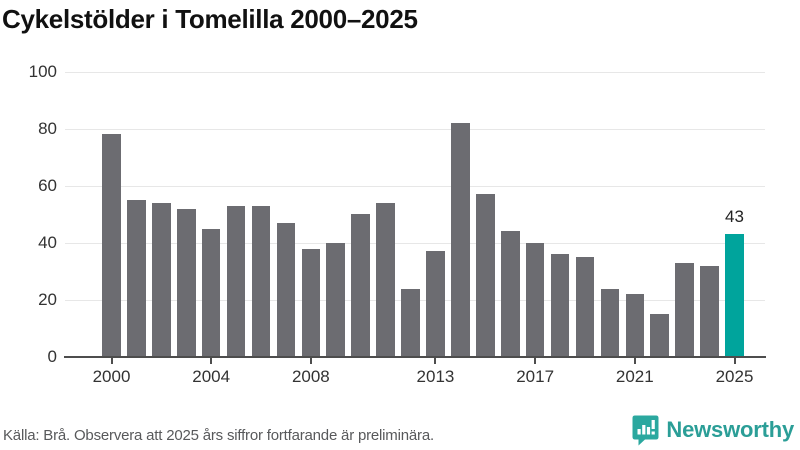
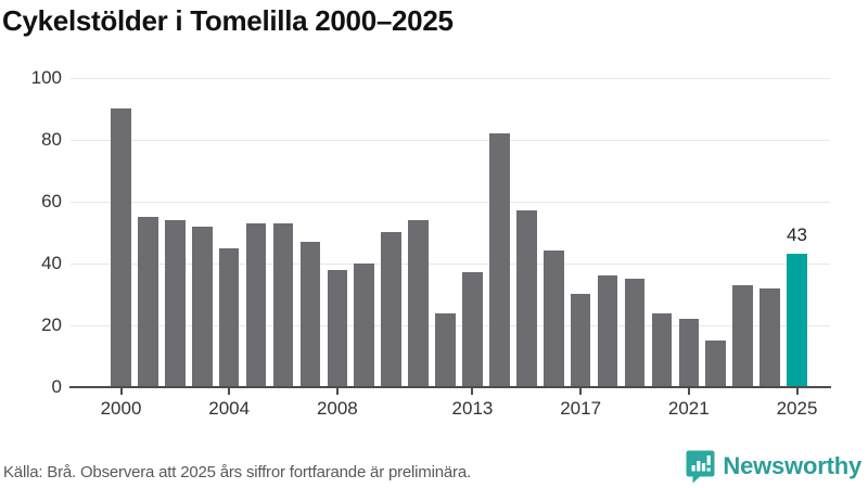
2000: 78 -> 90
2017: 40 -> 30
